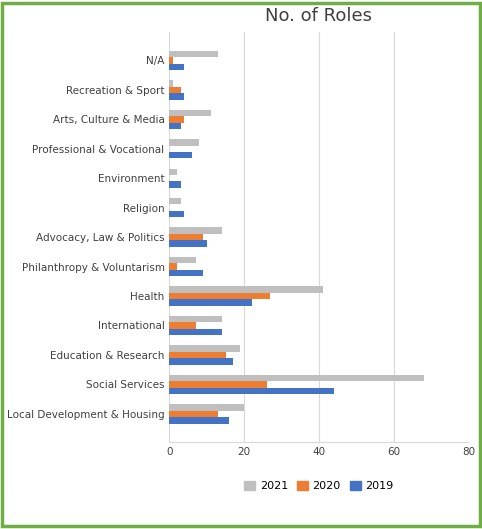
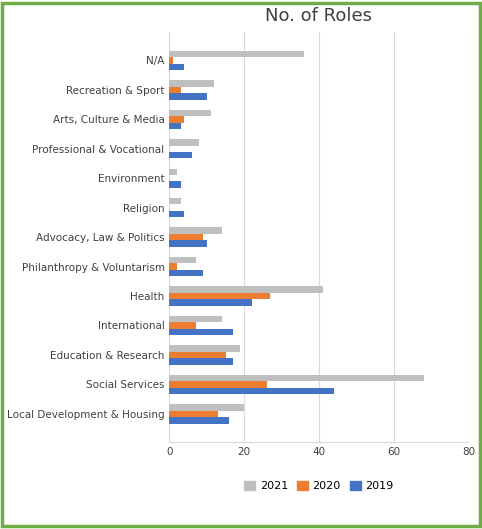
2021/N/A: 13 -> 36
2021/Recreation & Sport: 1 -> 12
2019/Recreation & Sport: 4 -> 10
2019/International: 14 -> 17
